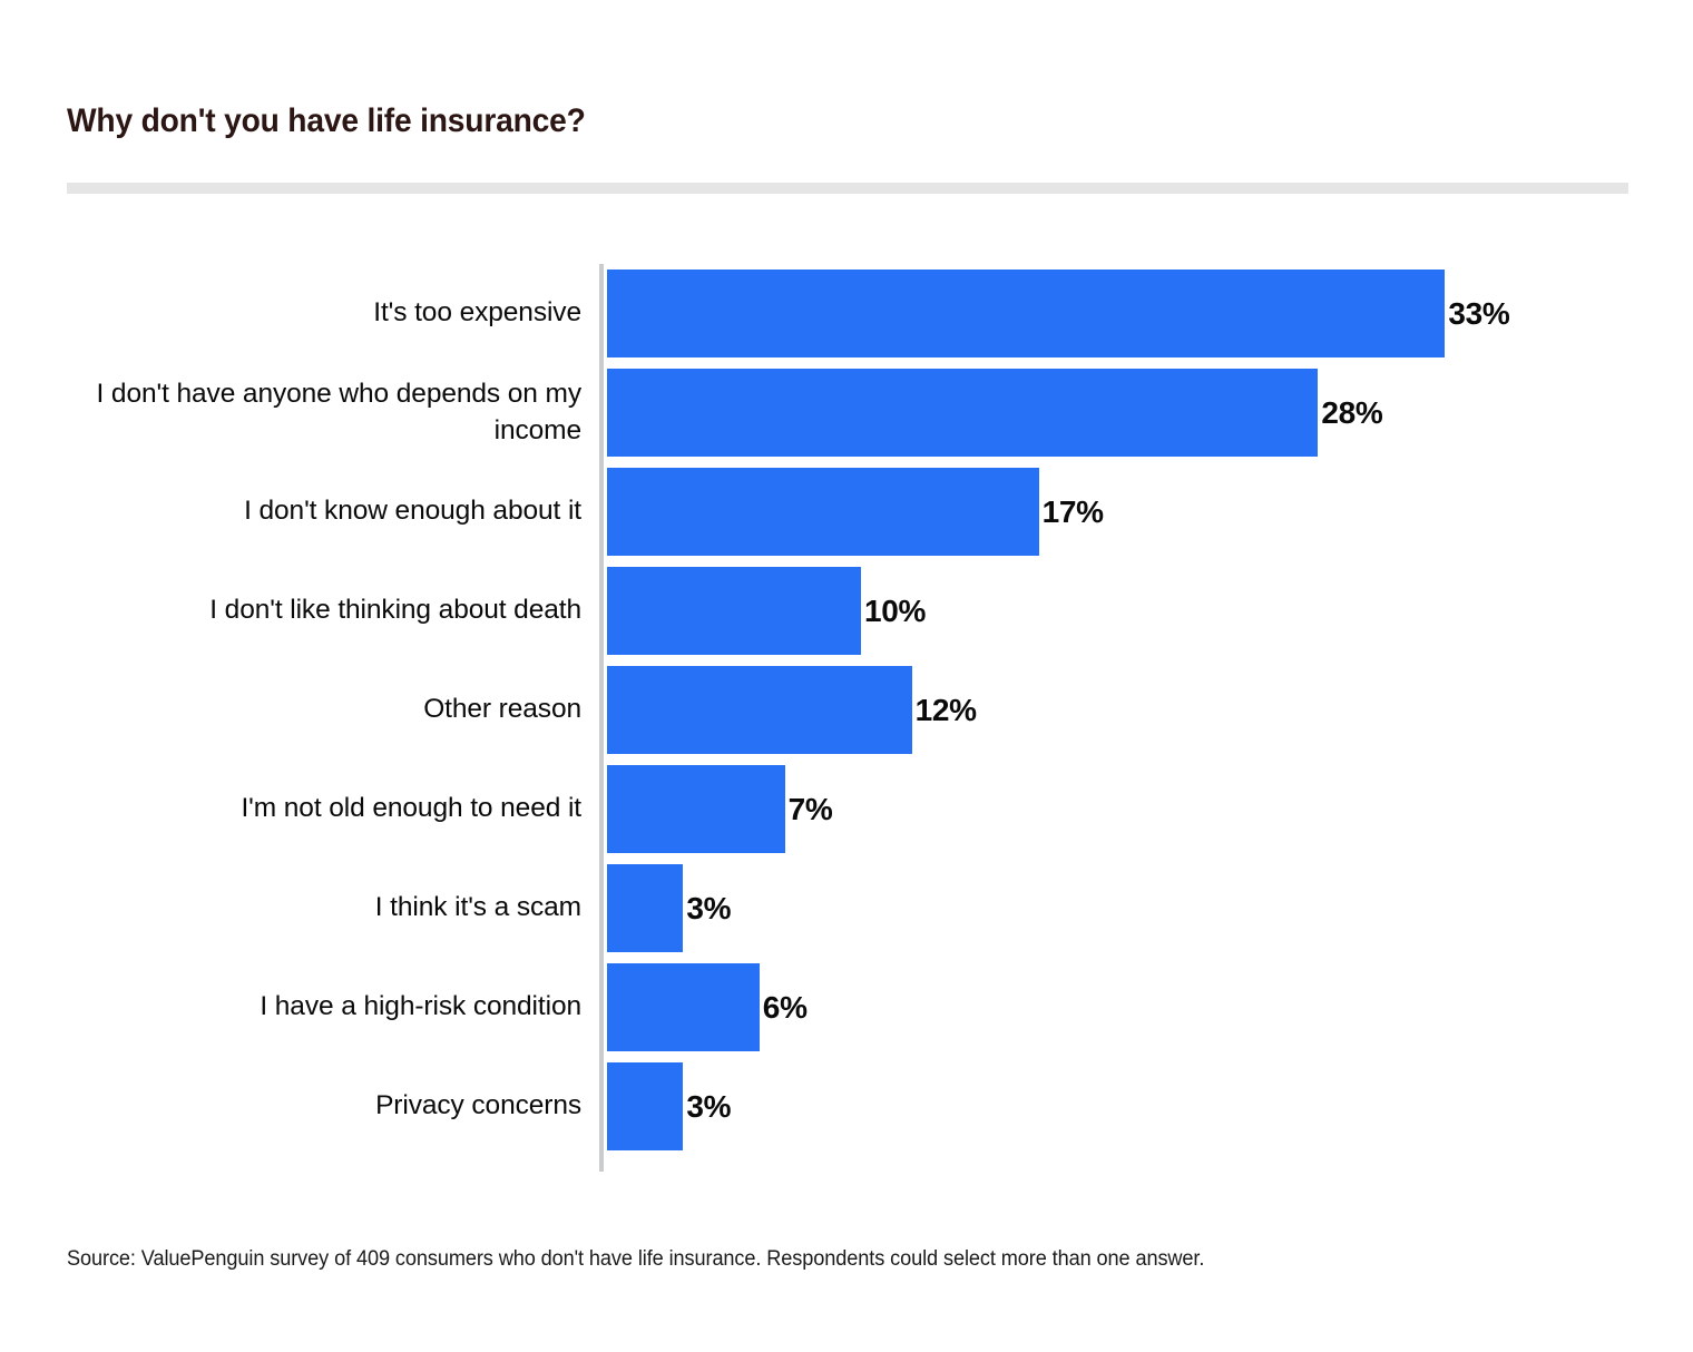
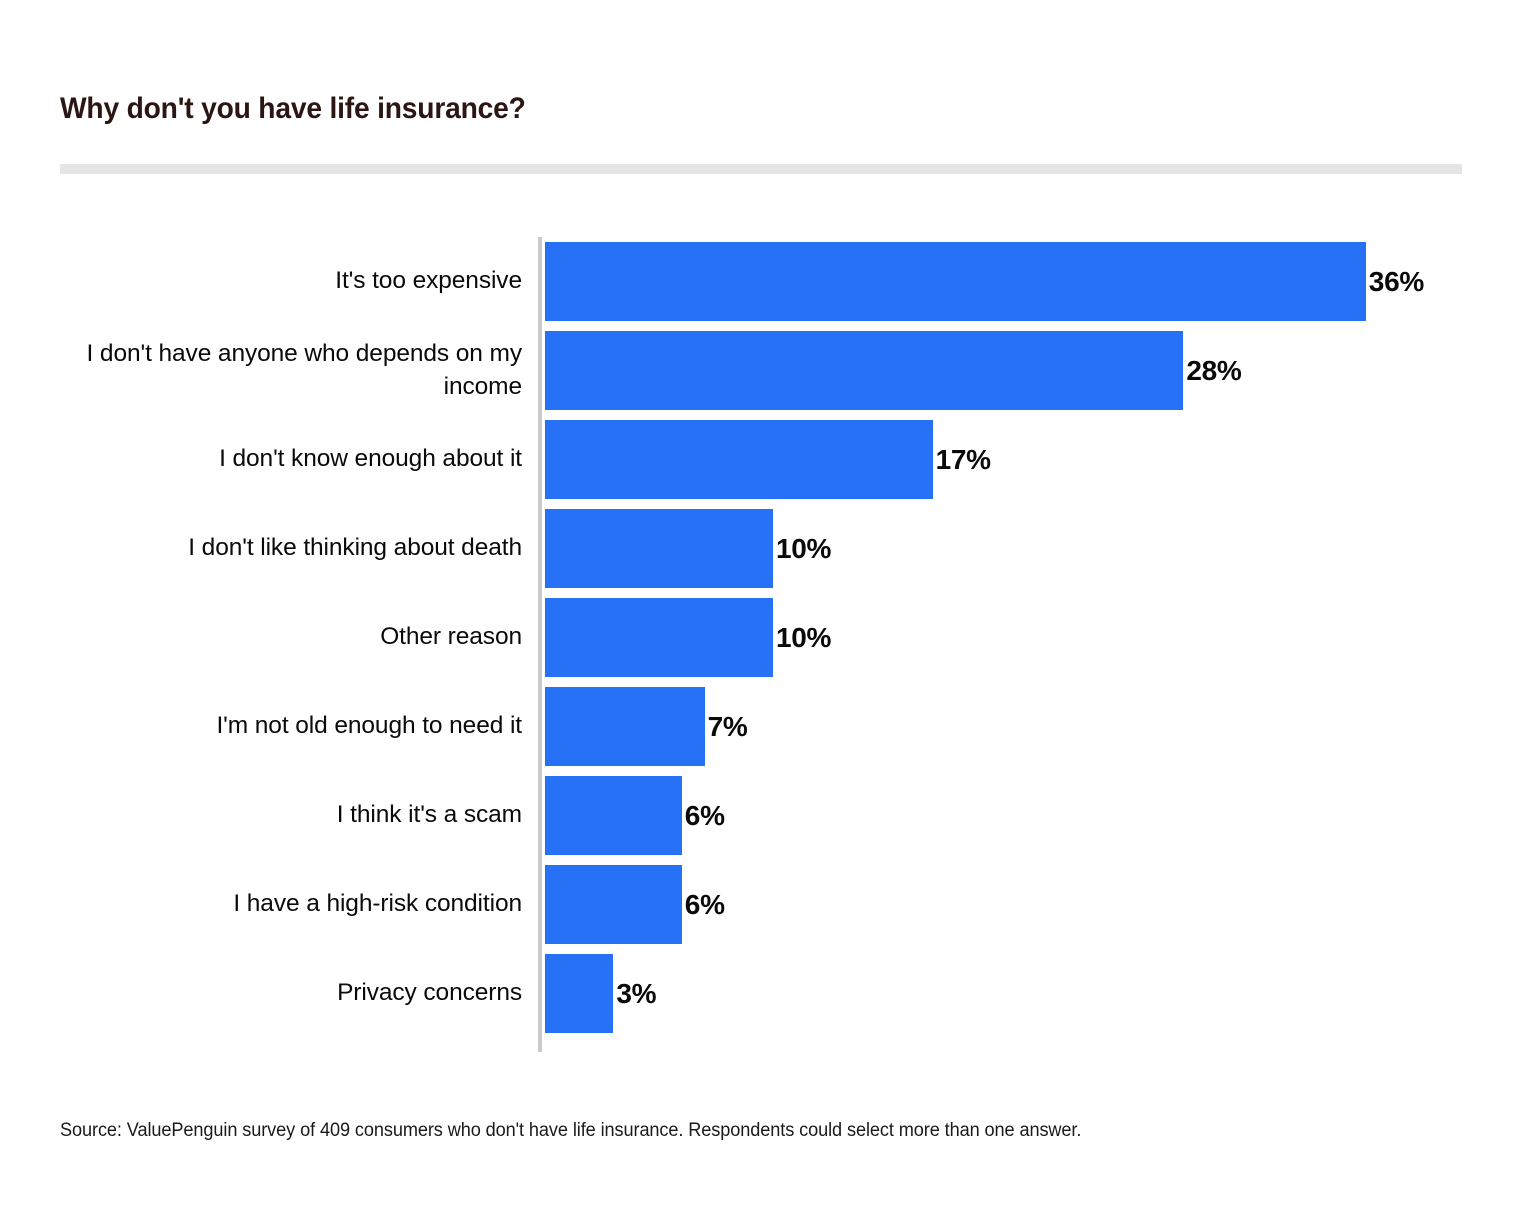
It's too expensive: 33% -> 36%
Other reason: 12% -> 10%
I think it's a scam: 3% -> 6%
